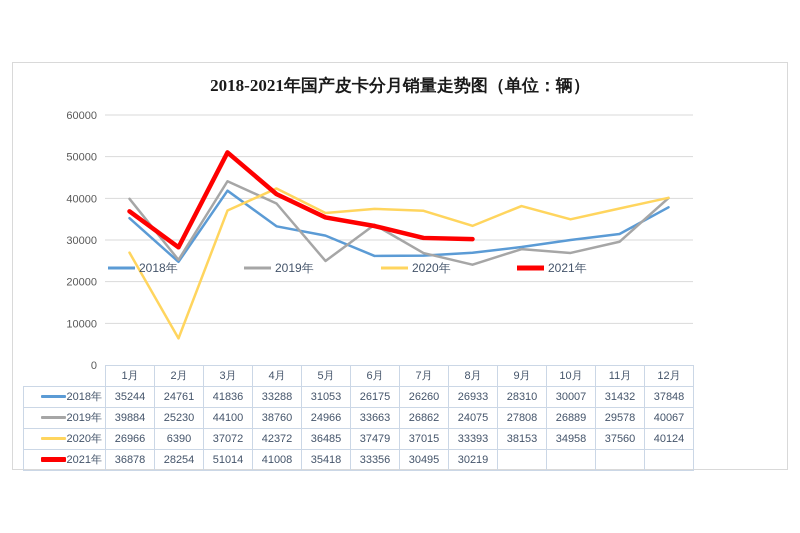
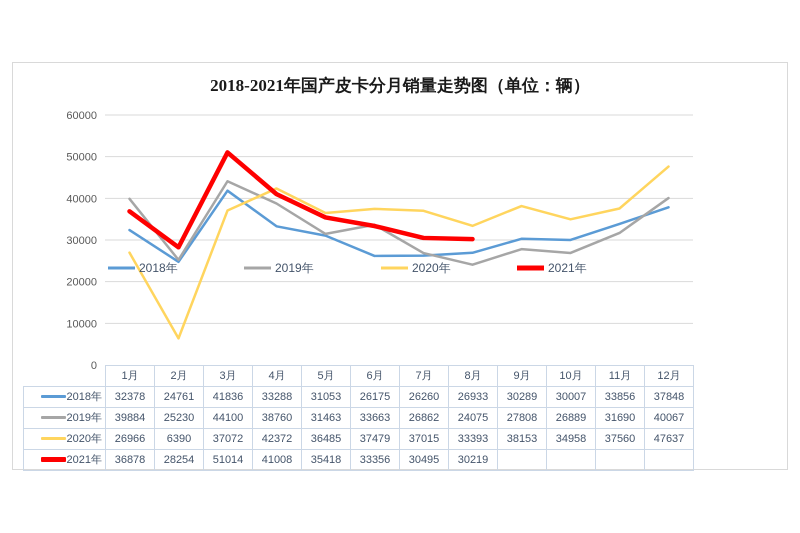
2018年/1月: 35244 -> 32378
2019年/5月: 24966 -> 31463
2018年/9月: 28310 -> 30289
2018年/11月: 31432 -> 33856
2019年/11月: 29578 -> 31690
2020年/12月: 40124 -> 47637
